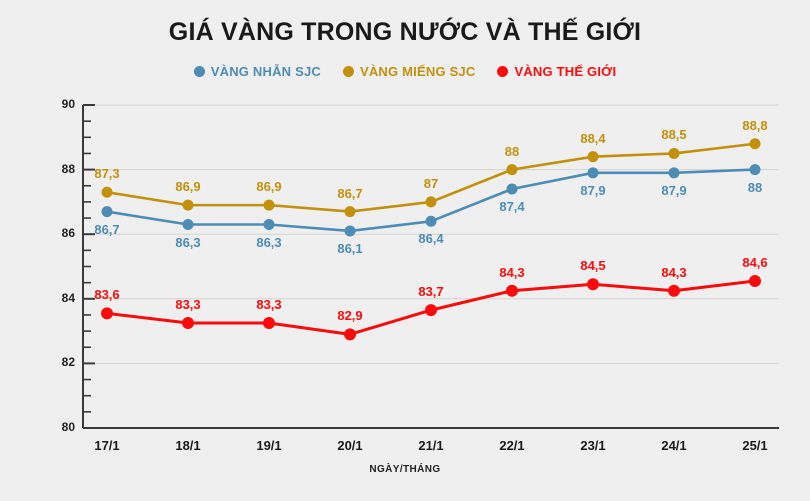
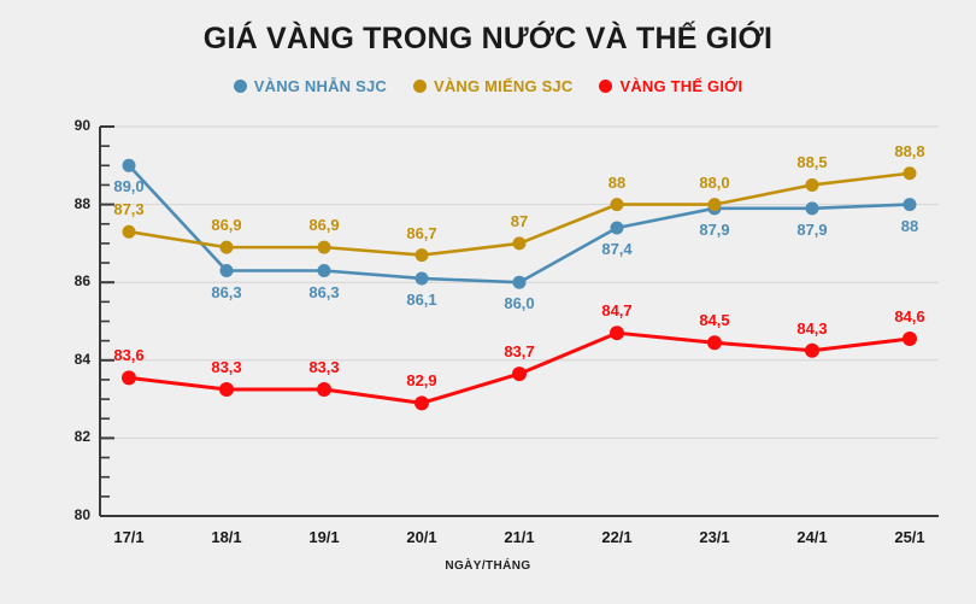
VÀNG NHẪN SJC/17/1: 86,7 -> 89,0
VÀNG NHẪN SJC/21/1: 86,4 -> 86,0
VÀNG THẾ GIỚI/22/1: 84,3 -> 84,7
VÀNG MIẾNG SJC/23/1: 88,4 -> 88,0
